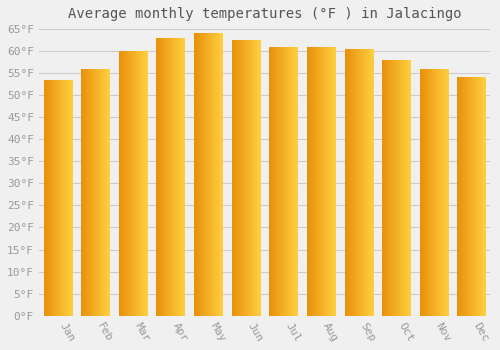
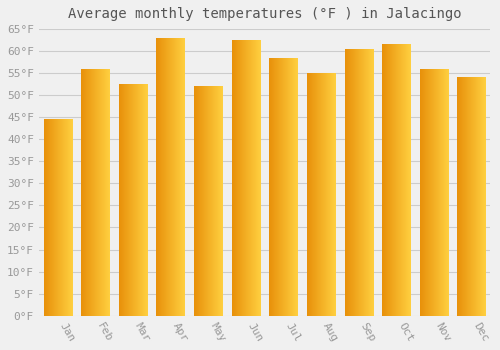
Jan: 53.5°F -> 44.5°F
Mar: 60.0°F -> 52.5°F
May: 64.0°F -> 52.0°F
Jul: 61.0°F -> 58.5°F
Aug: 61.0°F -> 55.0°F
Oct: 58.0°F -> 61.5°F
